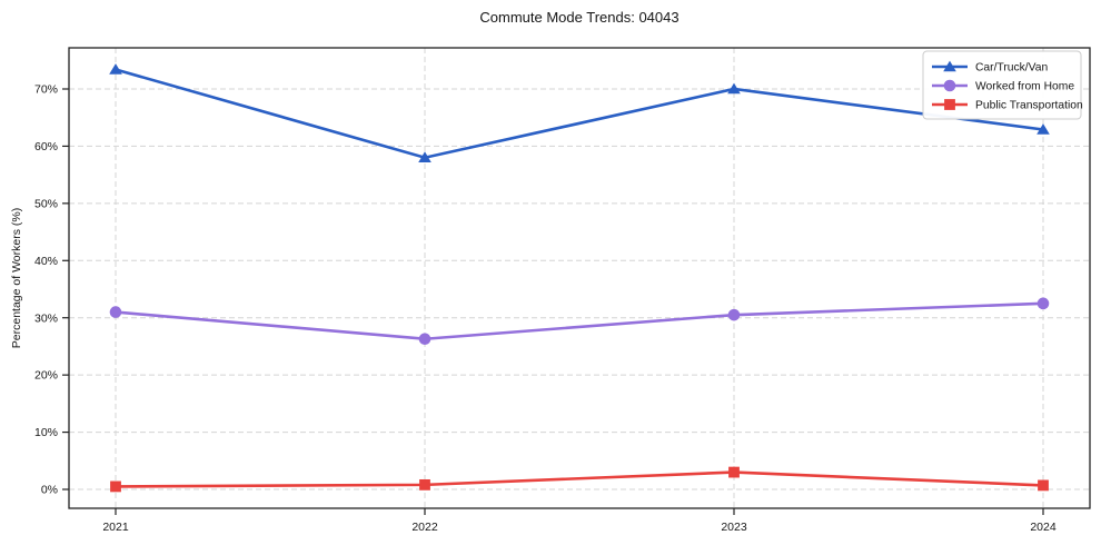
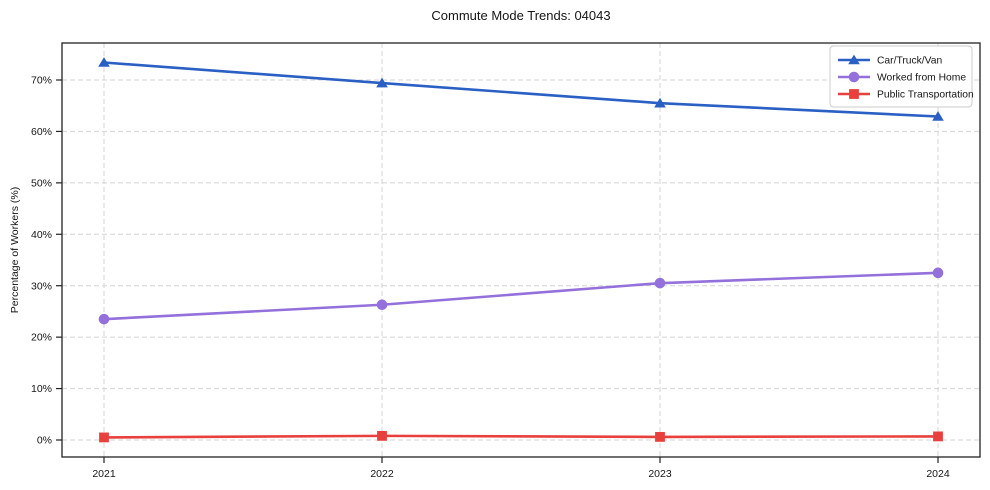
Worked from Home/2021: 31% -> 24%
Car/Truck/Van/2022: 58% -> 69%
Car/Truck/Van/2023: 70% -> 66%
Public Transportation/2023: 3% -> 1%
